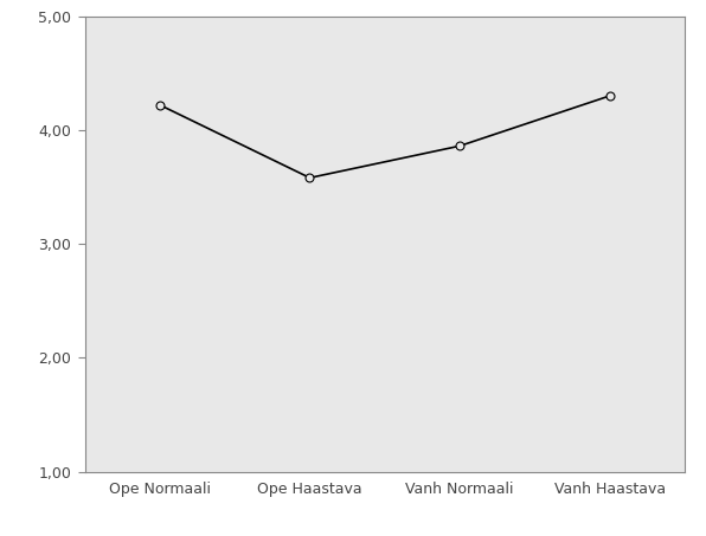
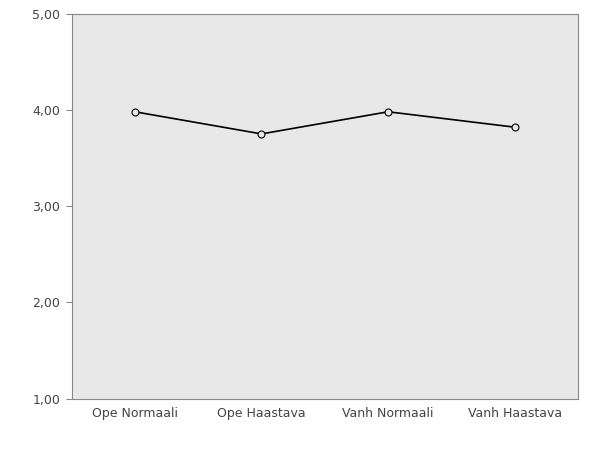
Ope Normaali: 4,22 -> 3,98
Ope Haastava: 3,58 -> 3,75
Vanh Normaali: 3,86 -> 3,98
Vanh Haastava: 4,30 -> 3,82
